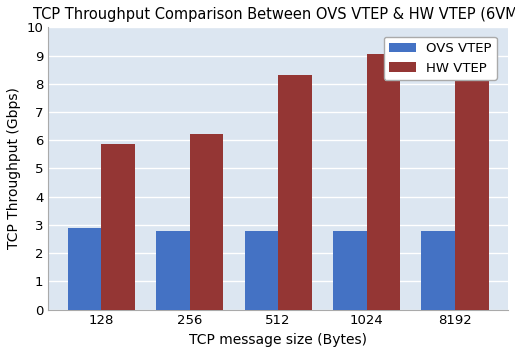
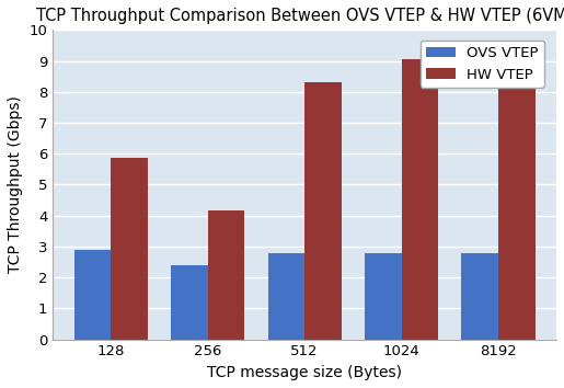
OVS VTEP/256: 2.77 -> 2.40
HW VTEP/256: 6.22 -> 4.15
